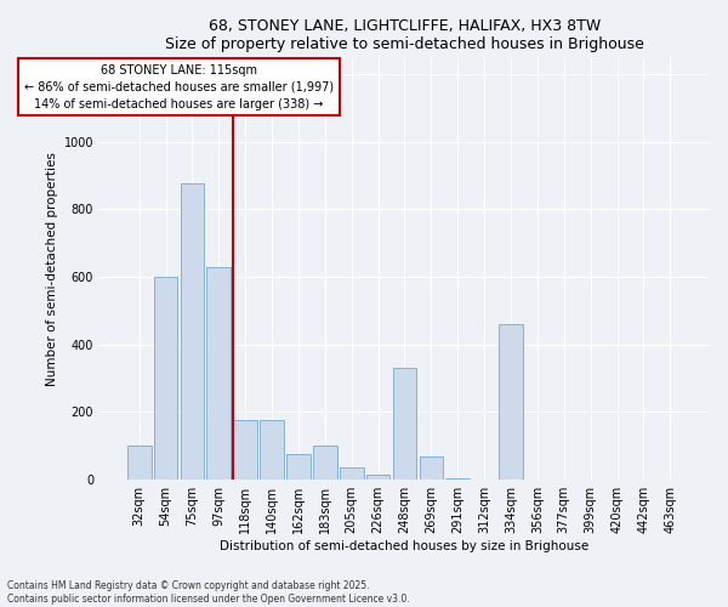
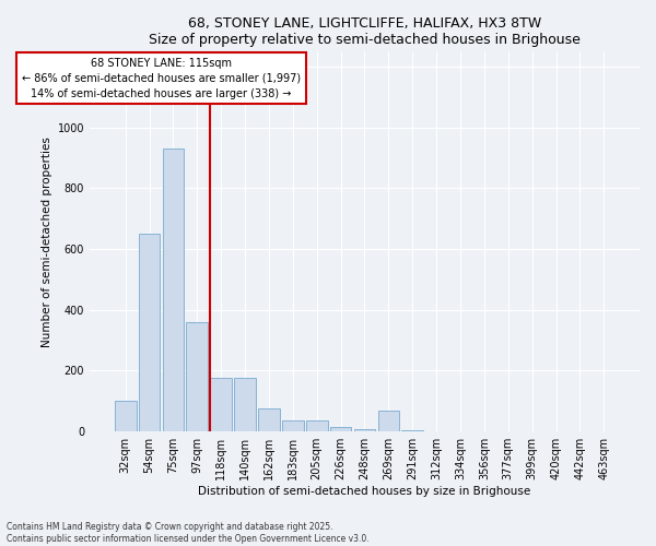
54sqm: 600 -> 650
75sqm: 875 -> 930
97sqm: 630 -> 360
183sqm: 100 -> 35
248sqm: 330 -> 8
334sqm: 460 -> 1
